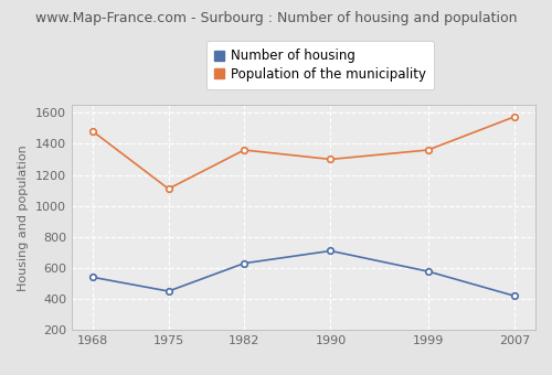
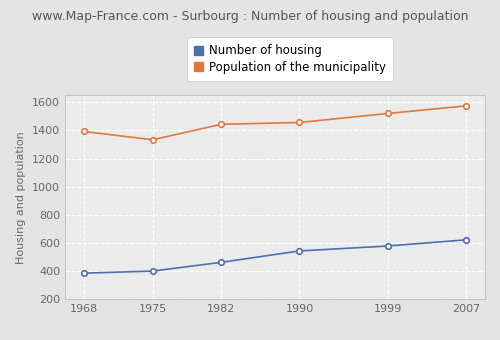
Number of housing/1968: 540 -> 380
Population of the municipality/1968: 1480 -> 1390
Number of housing/1975: 450 -> 400
Population of the municipality/1975: 1110 -> 1330
Number of housing/1982: 630 -> 460
Population of the municipality/1982: 1360 -> 1440
Number of housing/1990: 710 -> 540
Population of the municipality/1990: 1300 -> 1460
Population of the municipality/1999: 1360 -> 1520
Number of housing/2007: 420 -> 620
